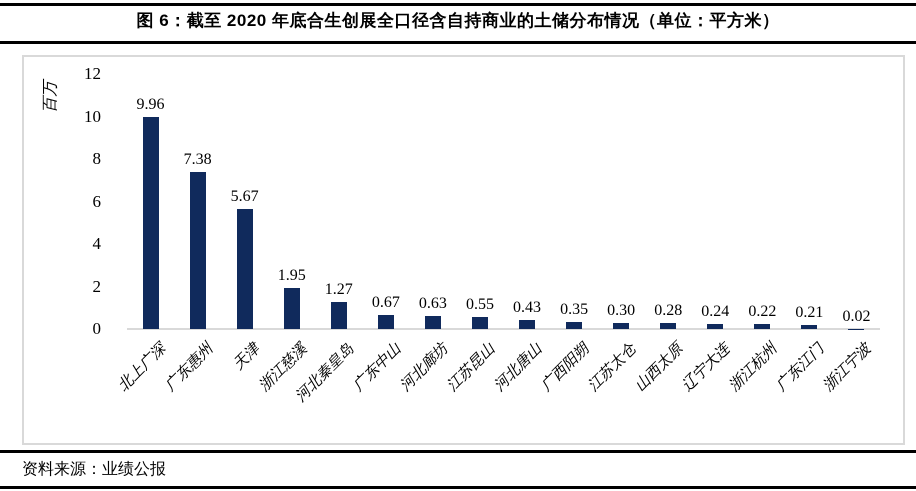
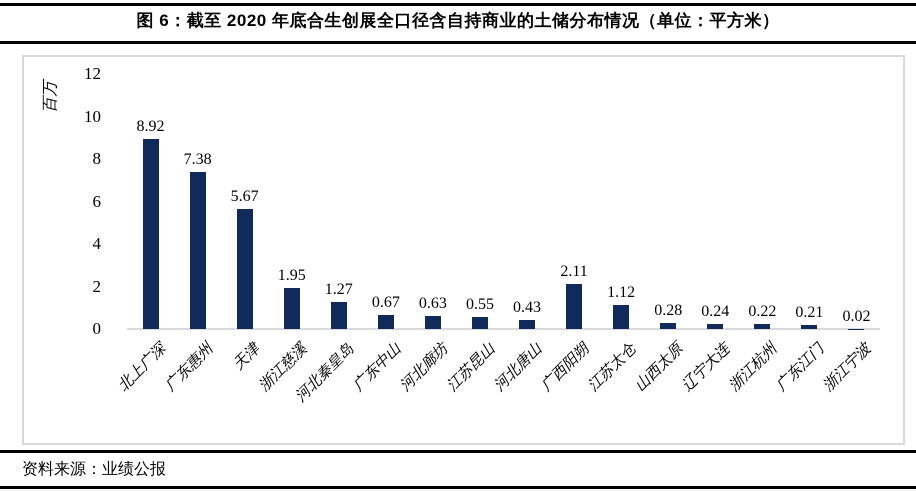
北上广深: 9.96 -> 8.92
广西阳朔: 0.35 -> 2.11
江苏太仓: 0.30 -> 1.12
